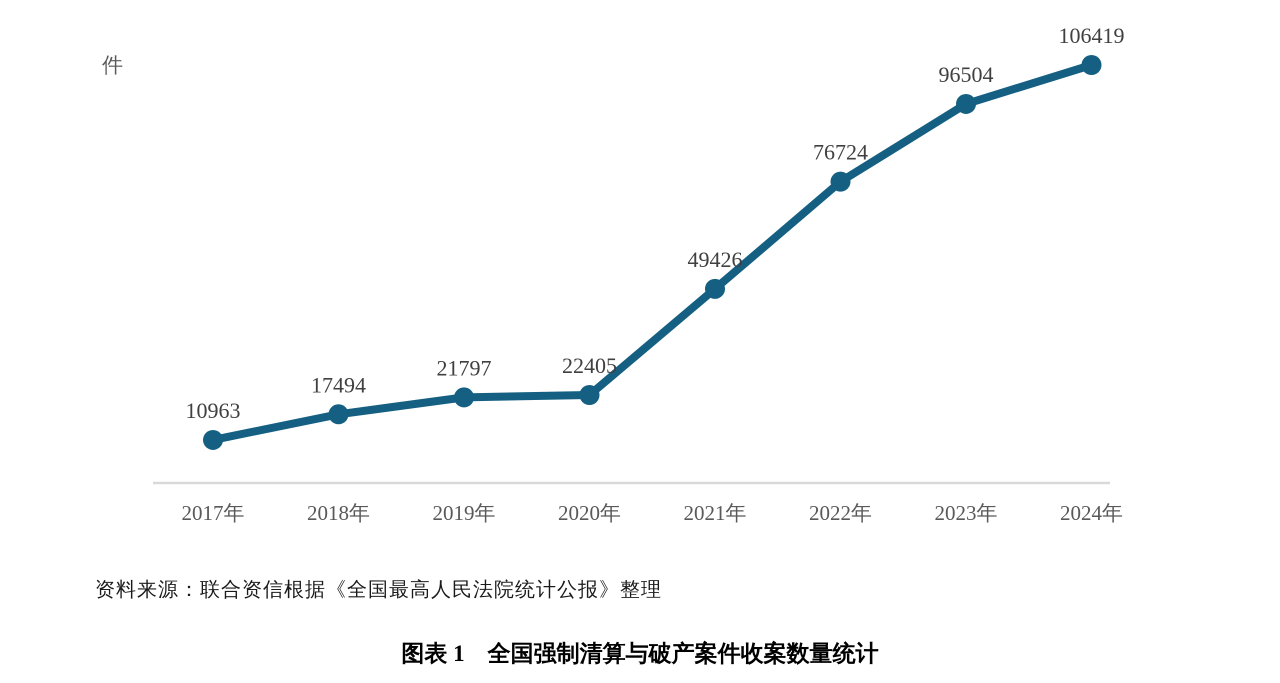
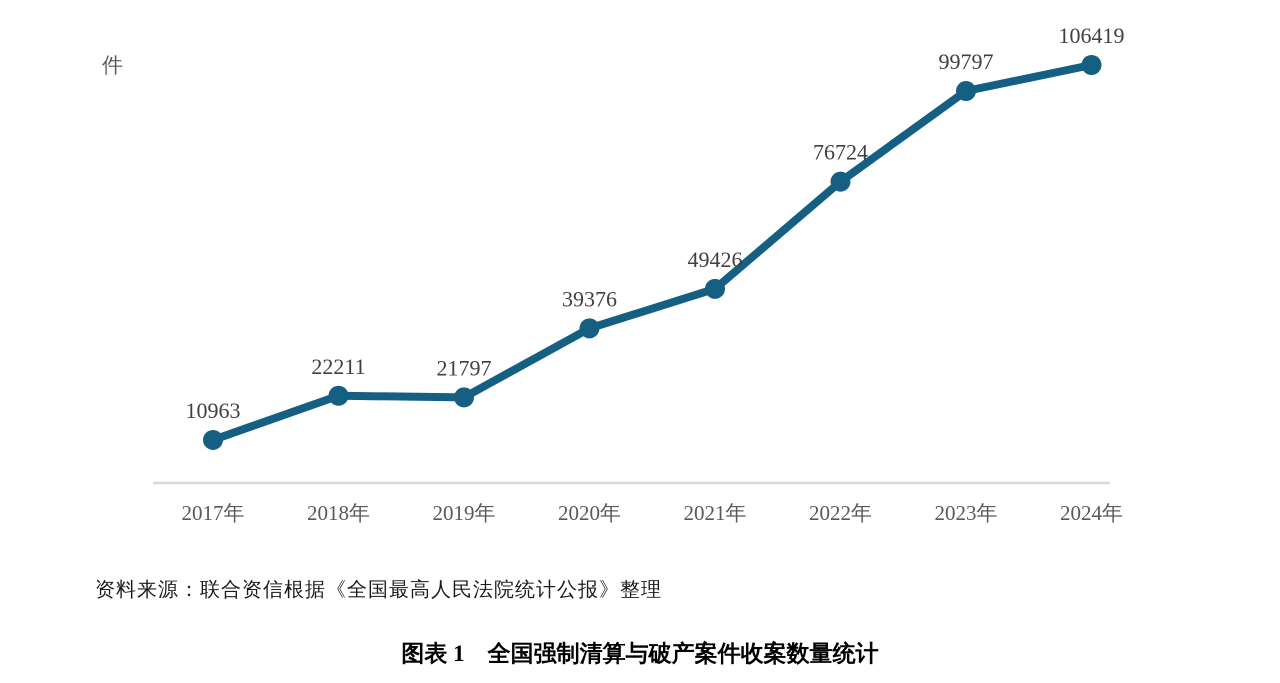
2018年: 17494 -> 22211
2020年: 22405 -> 39376
2023年: 96504 -> 99797
